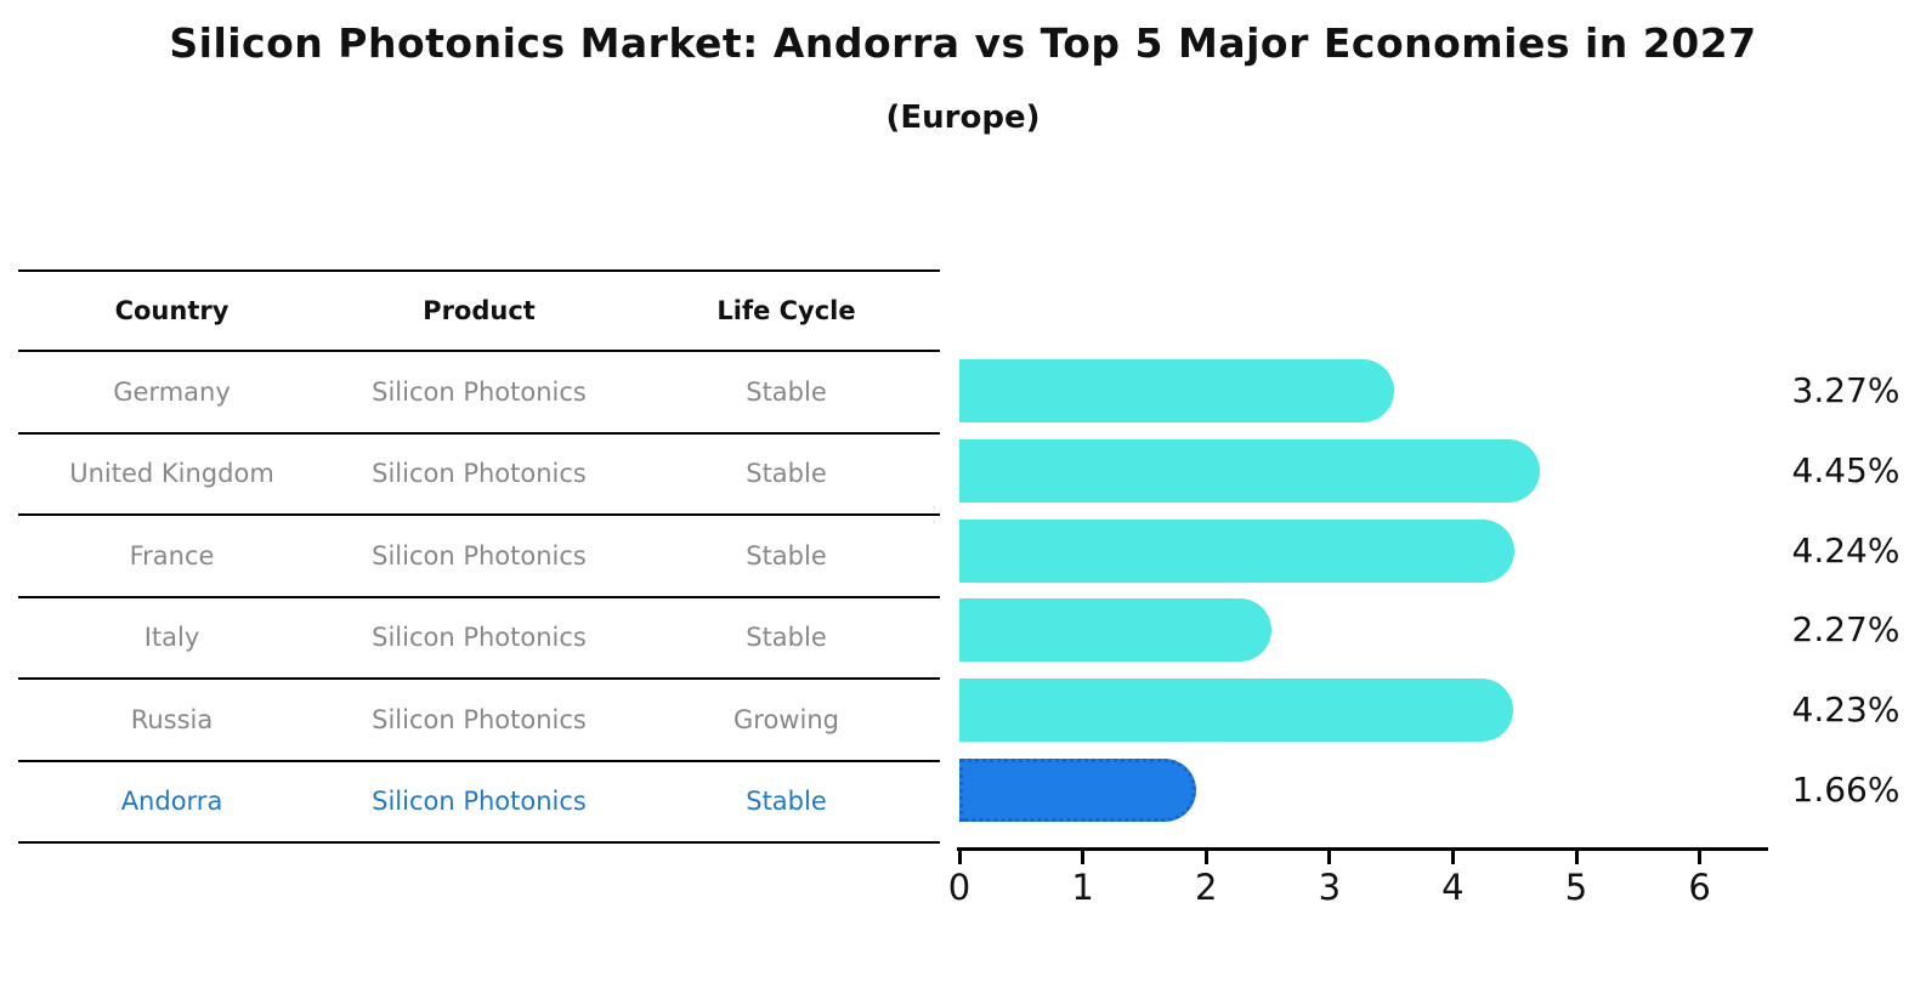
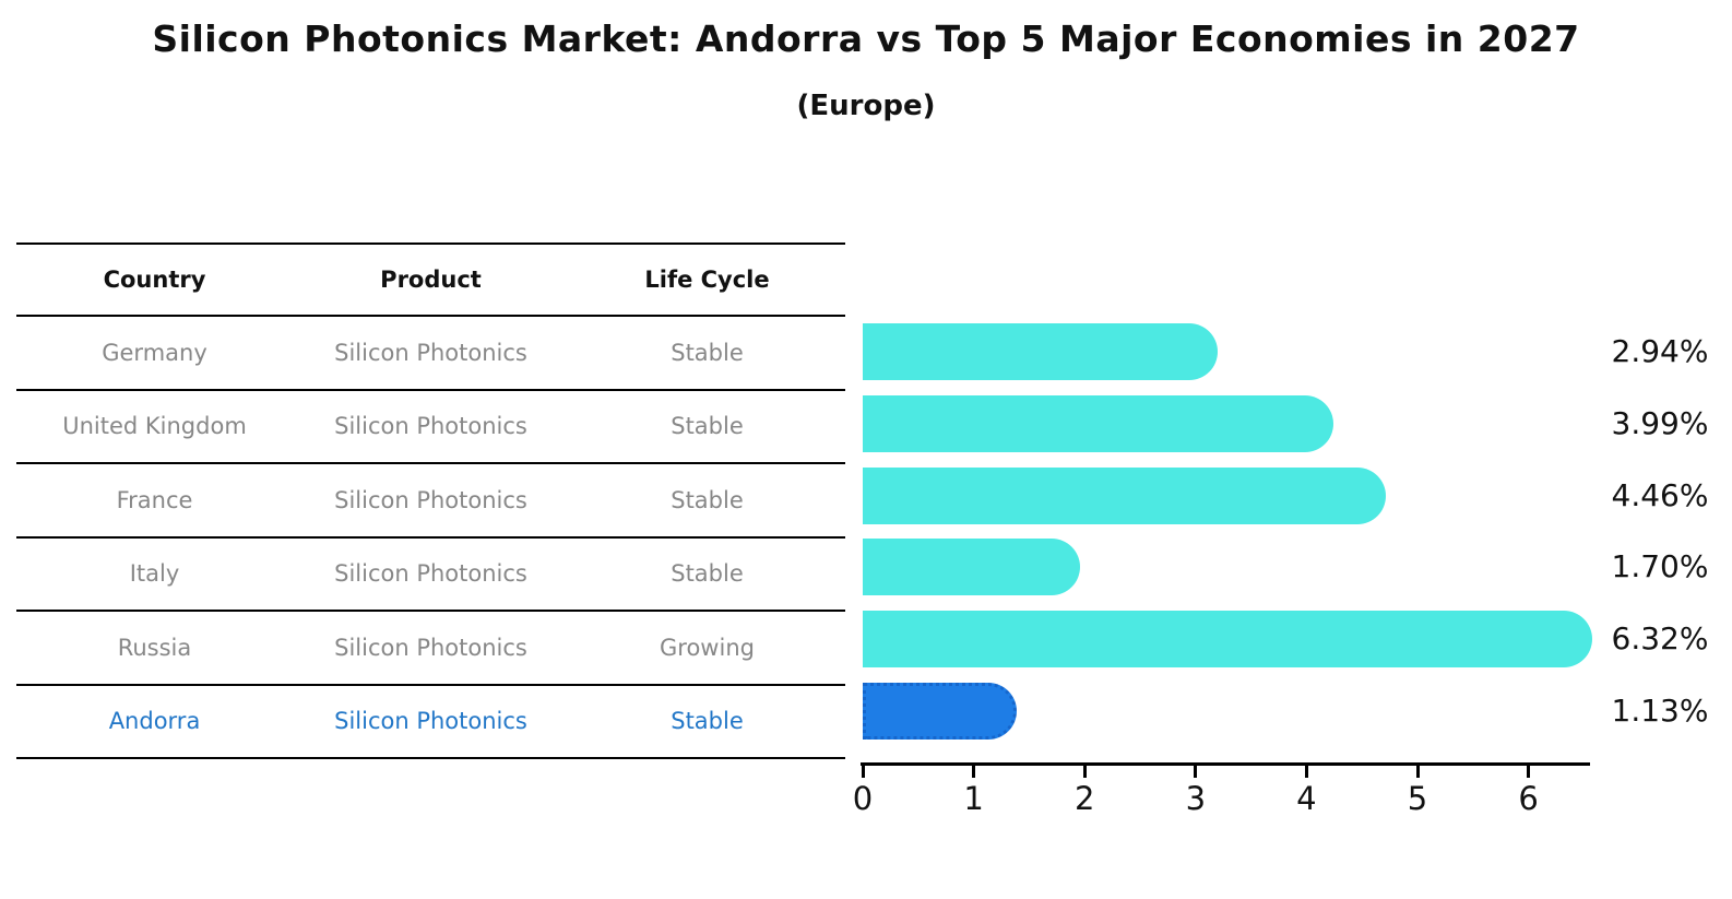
Germany: 3.27% -> 2.94%
United Kingdom: 4.45% -> 3.99%
France: 4.24% -> 4.46%
Italy: 2.27% -> 1.70%
Russia: 4.23% -> 6.32%
Andorra: 1.66% -> 1.13%
